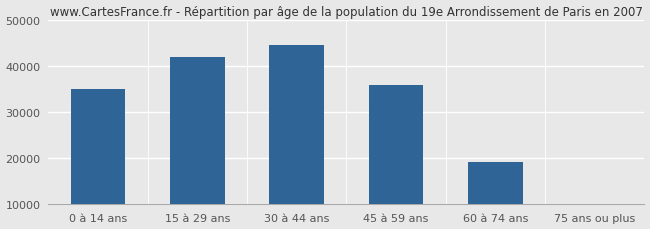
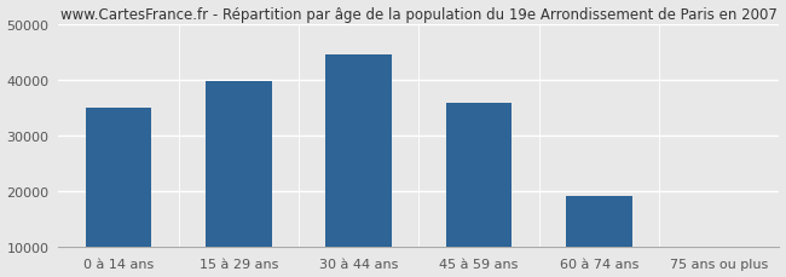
15 à 29 ans: 42000 -> 39800
